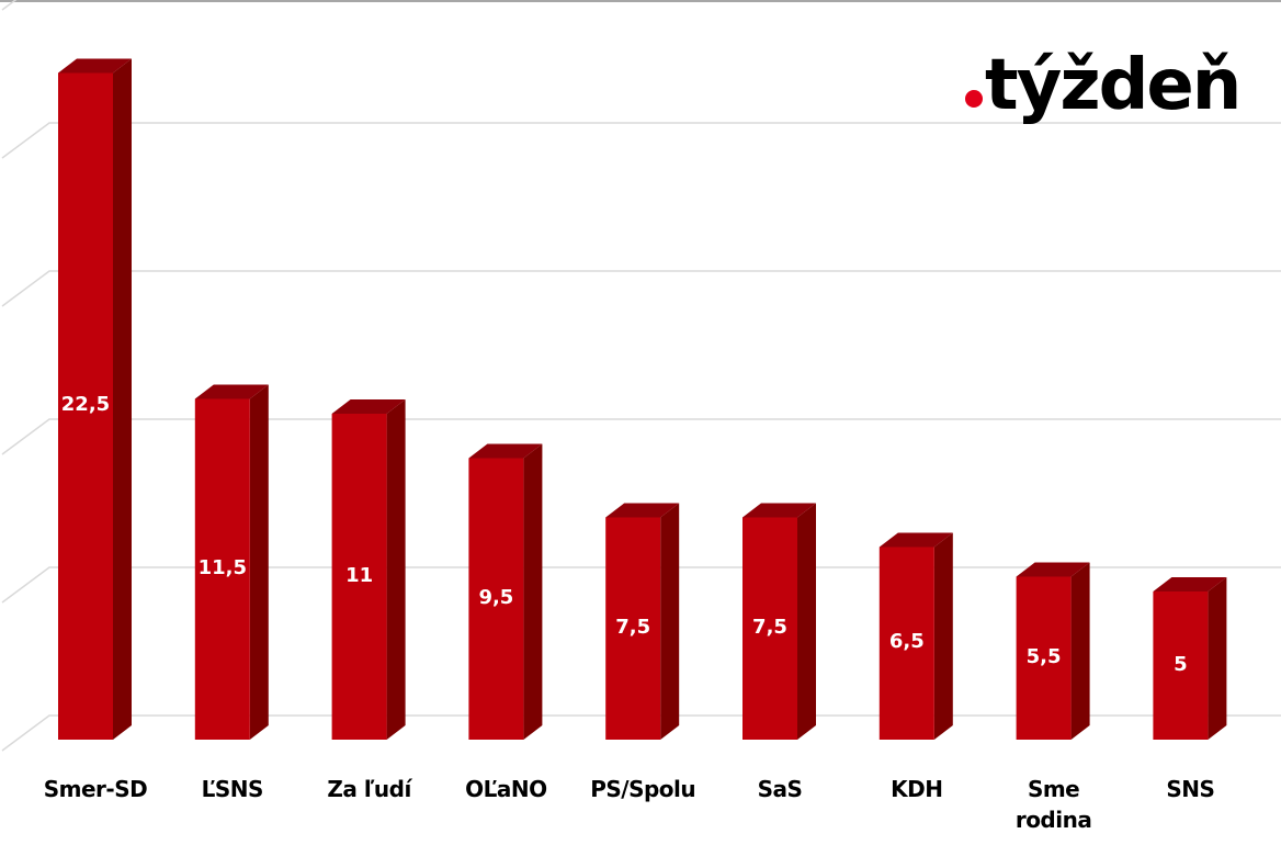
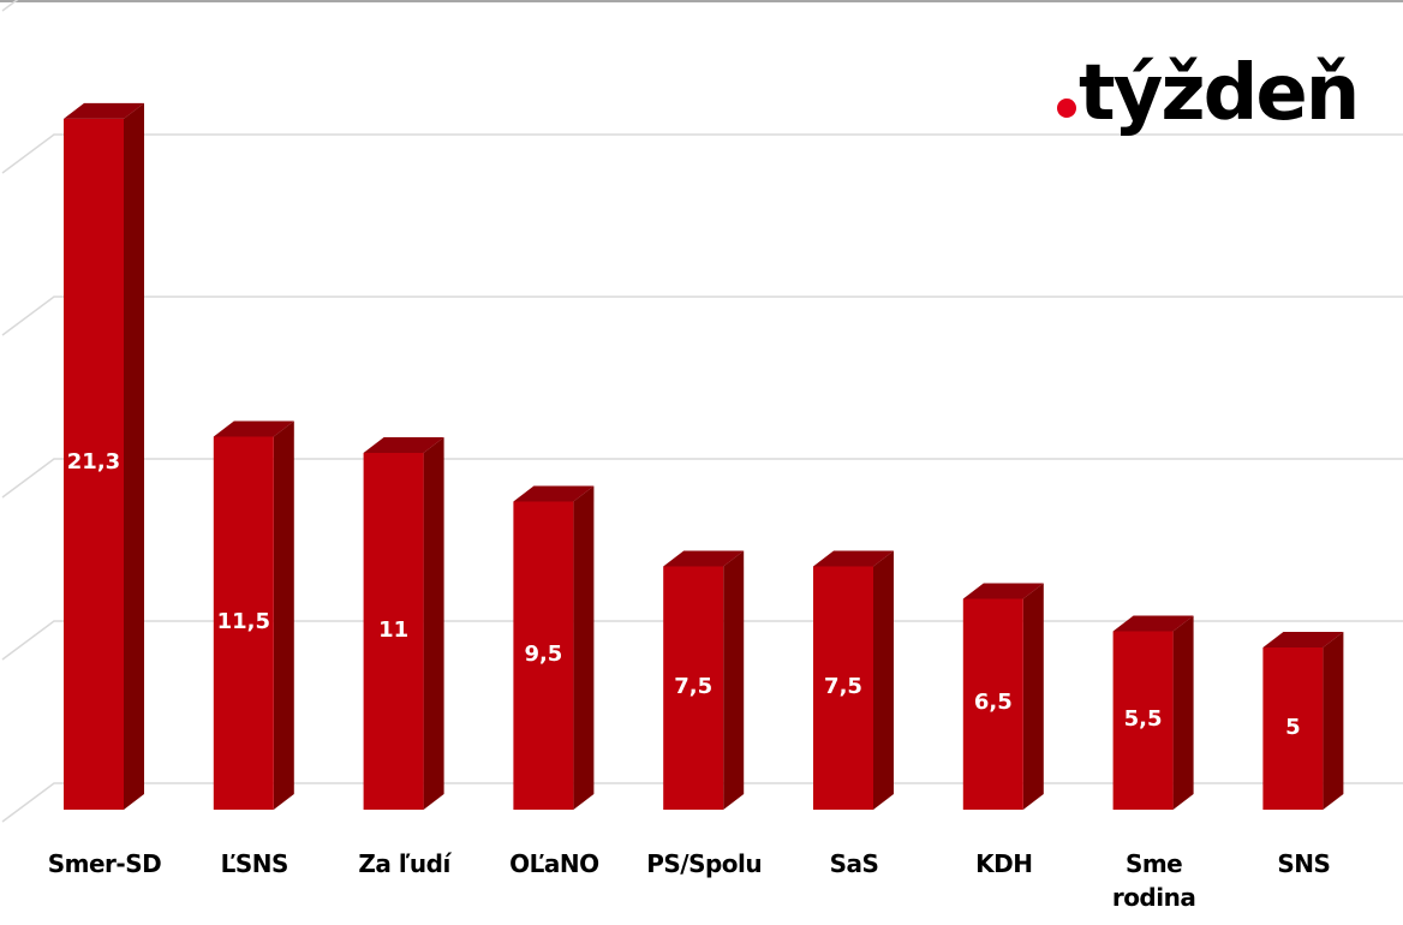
Smer-SD: 22,5 -> 21,3
